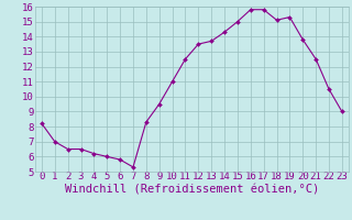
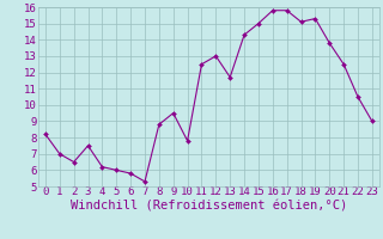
3: 6.5 -> 7.5
8: 8.3 -> 8.8
10: 11.0 -> 7.8
12: 13.5 -> 13.0
13: 13.7 -> 11.7
